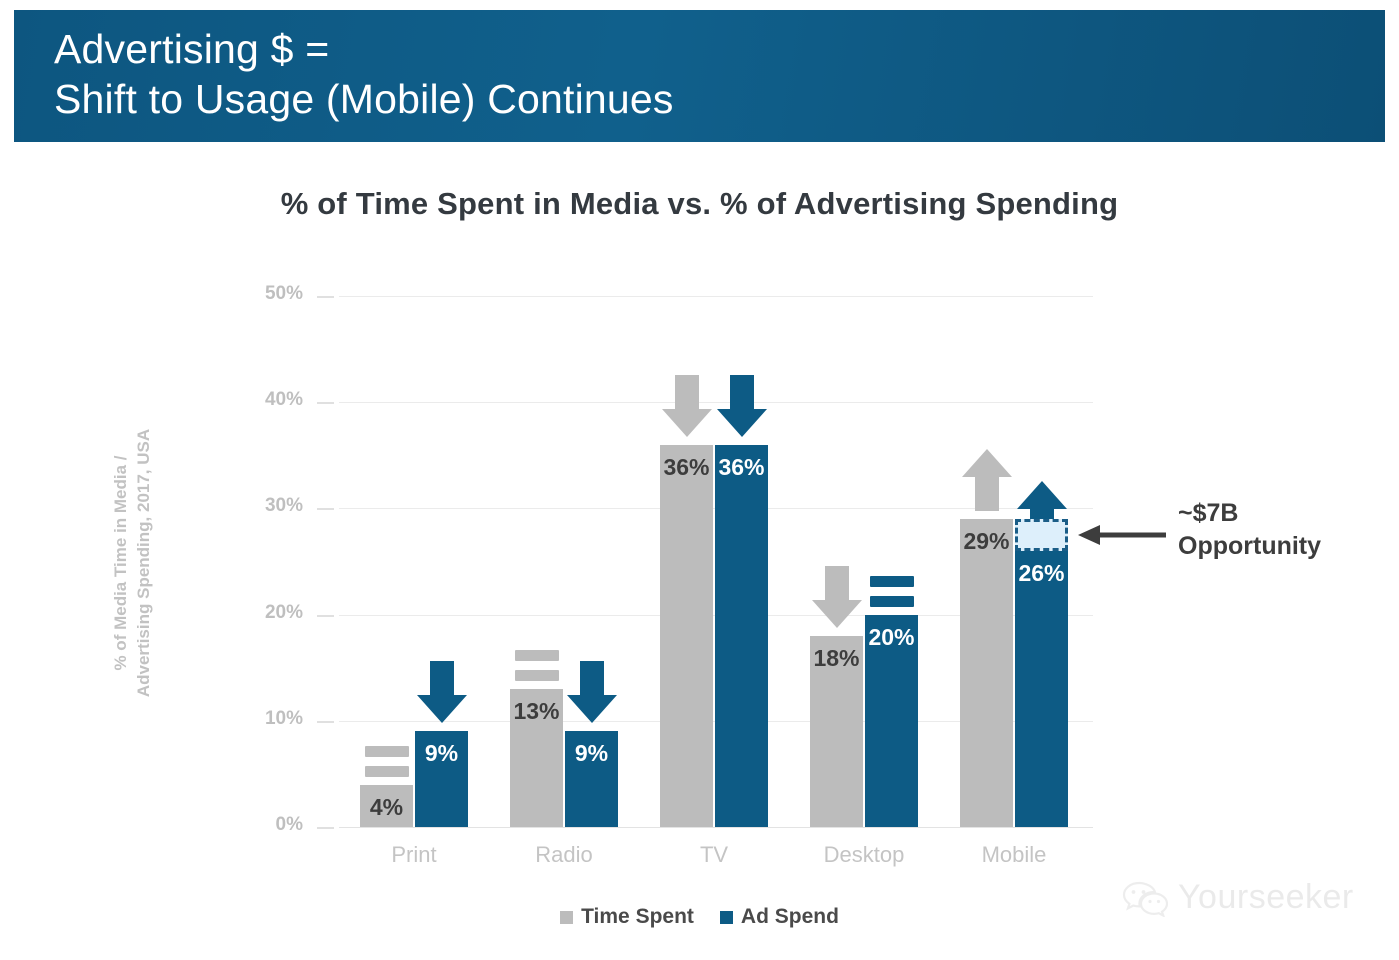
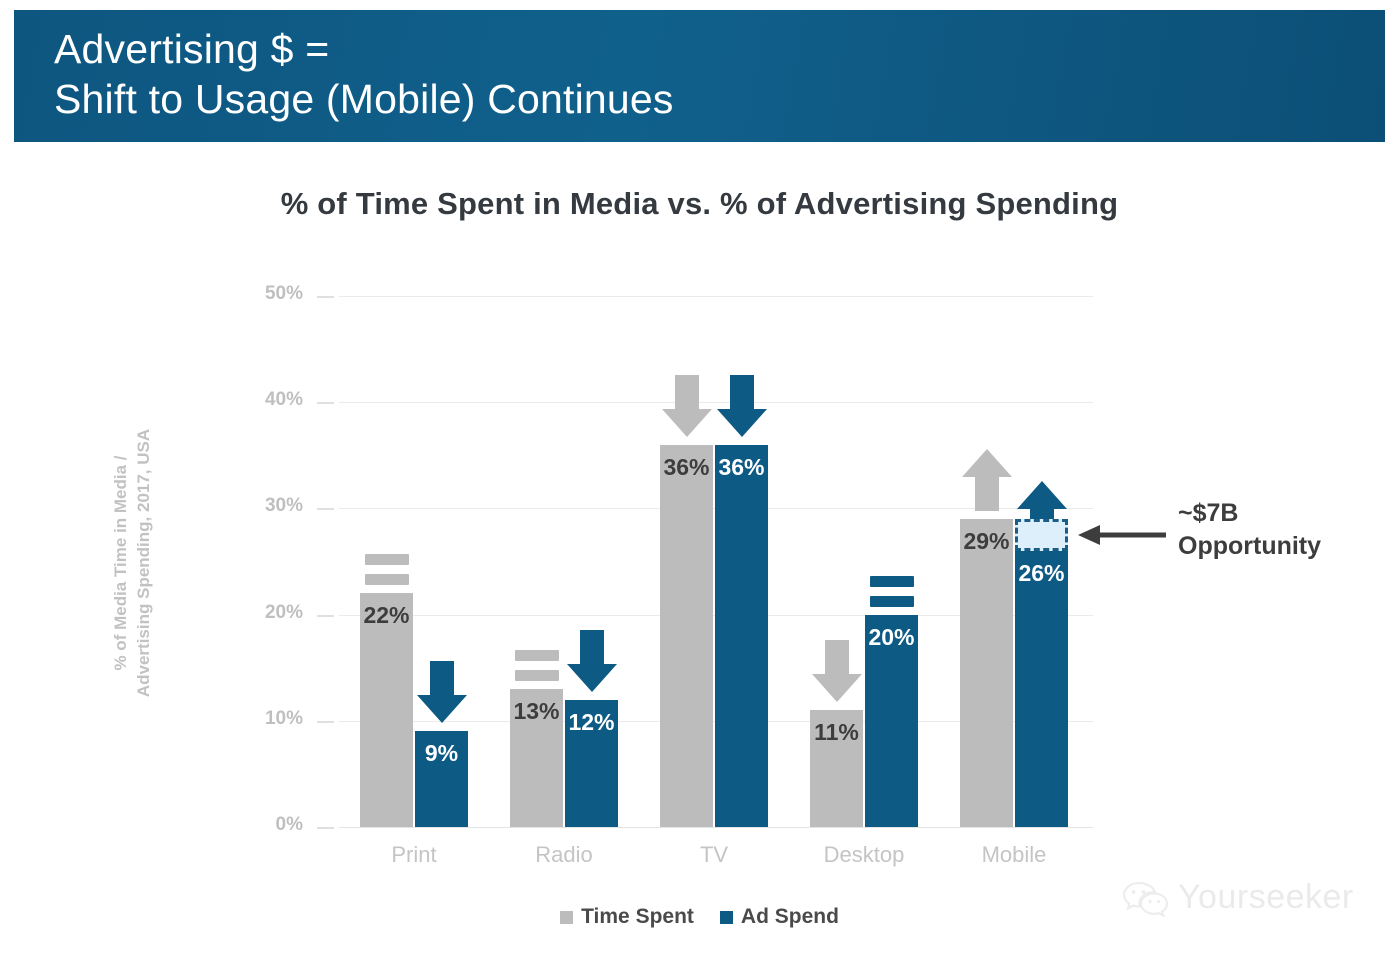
Time Spent/Print: 4% -> 22%
Ad Spend/Radio: 9% -> 12%
Time Spent/Desktop: 18% -> 11%
